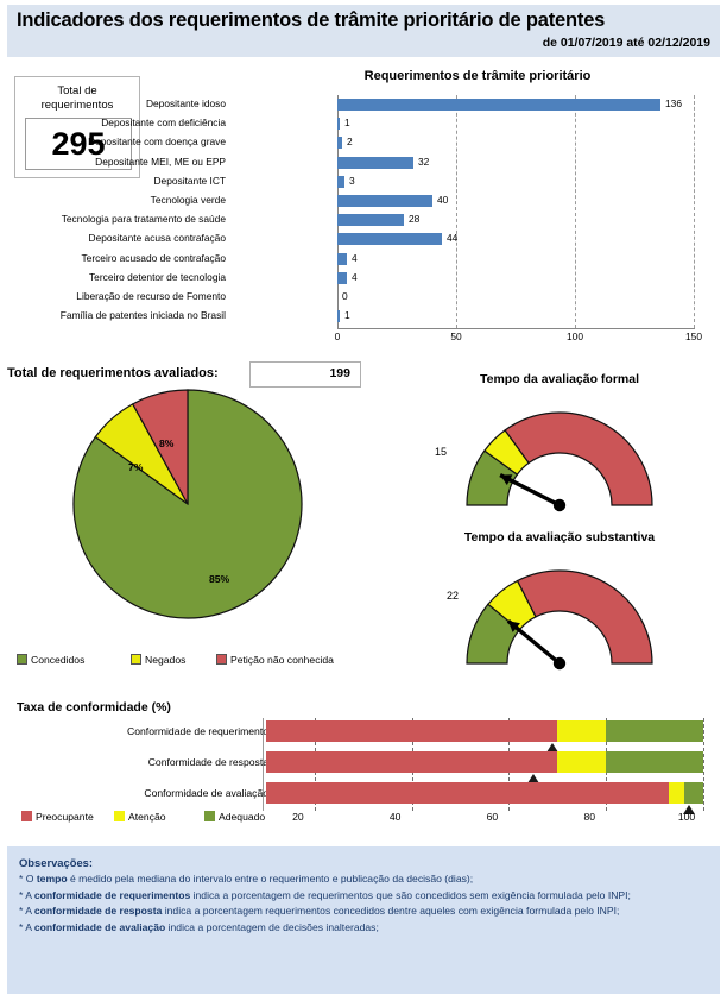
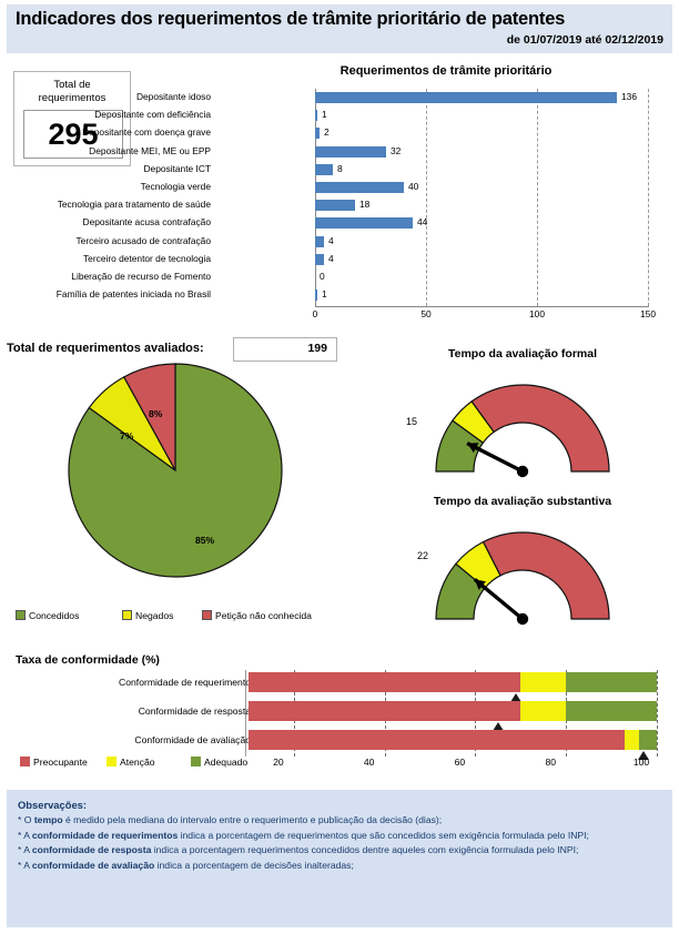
Requerimentos de trâmite prioritário/Depositante ICT: 3 -> 8
Requerimentos de trâmite prioritário/Tecnologia para tratamento de saúde: 28 -> 18
